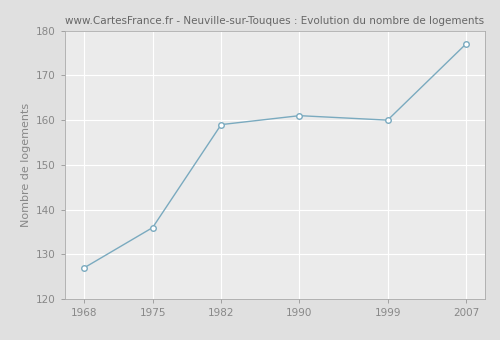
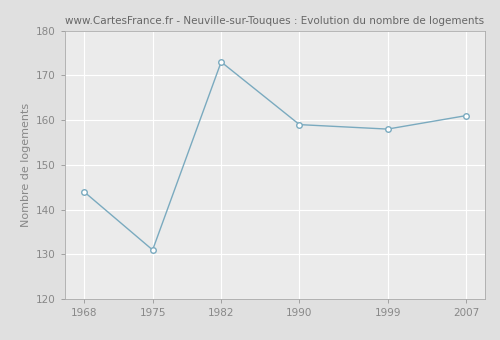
1968: 127 -> 144
1975: 136 -> 131
1982: 159 -> 173
1990: 161 -> 159
1999: 160 -> 158
2007: 177 -> 161
